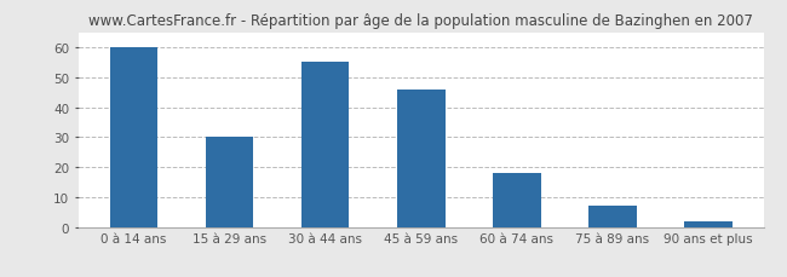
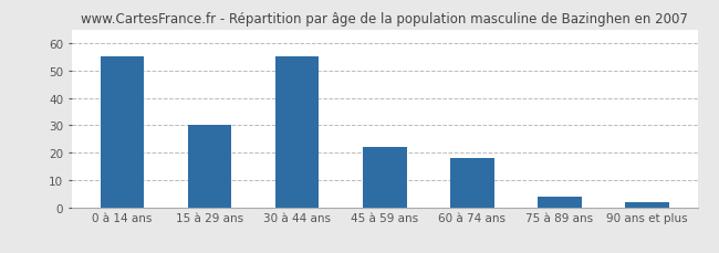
0 à 14 ans: 60 -> 55
45 à 59 ans: 46 -> 22
75 à 89 ans: 7 -> 4
